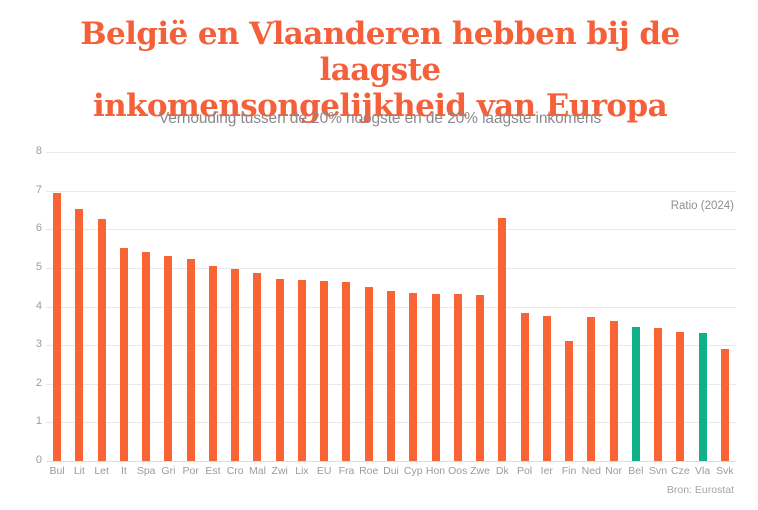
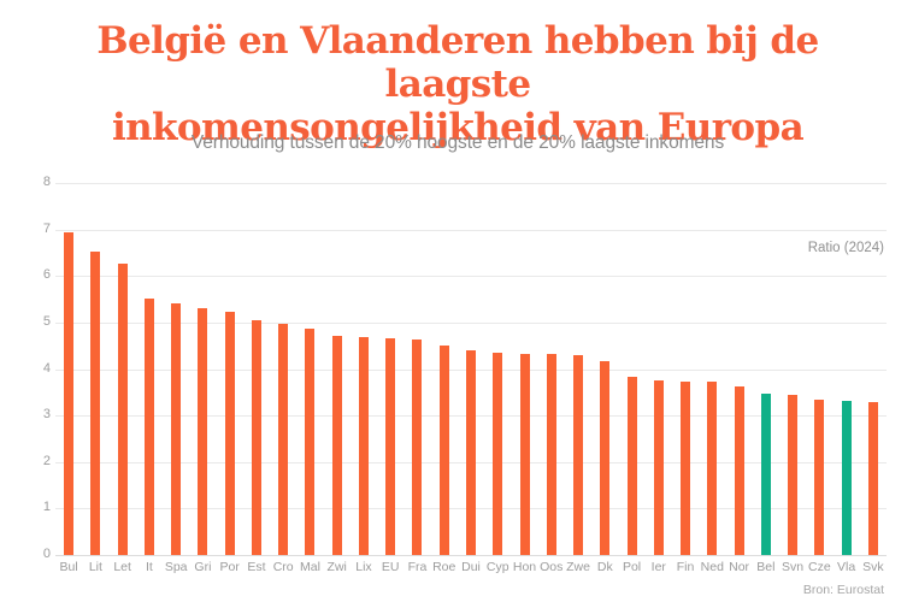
Dk: 6.3 -> 4.2
Fin: 3.1 -> 3.7
Svk: 2.9 -> 3.3
